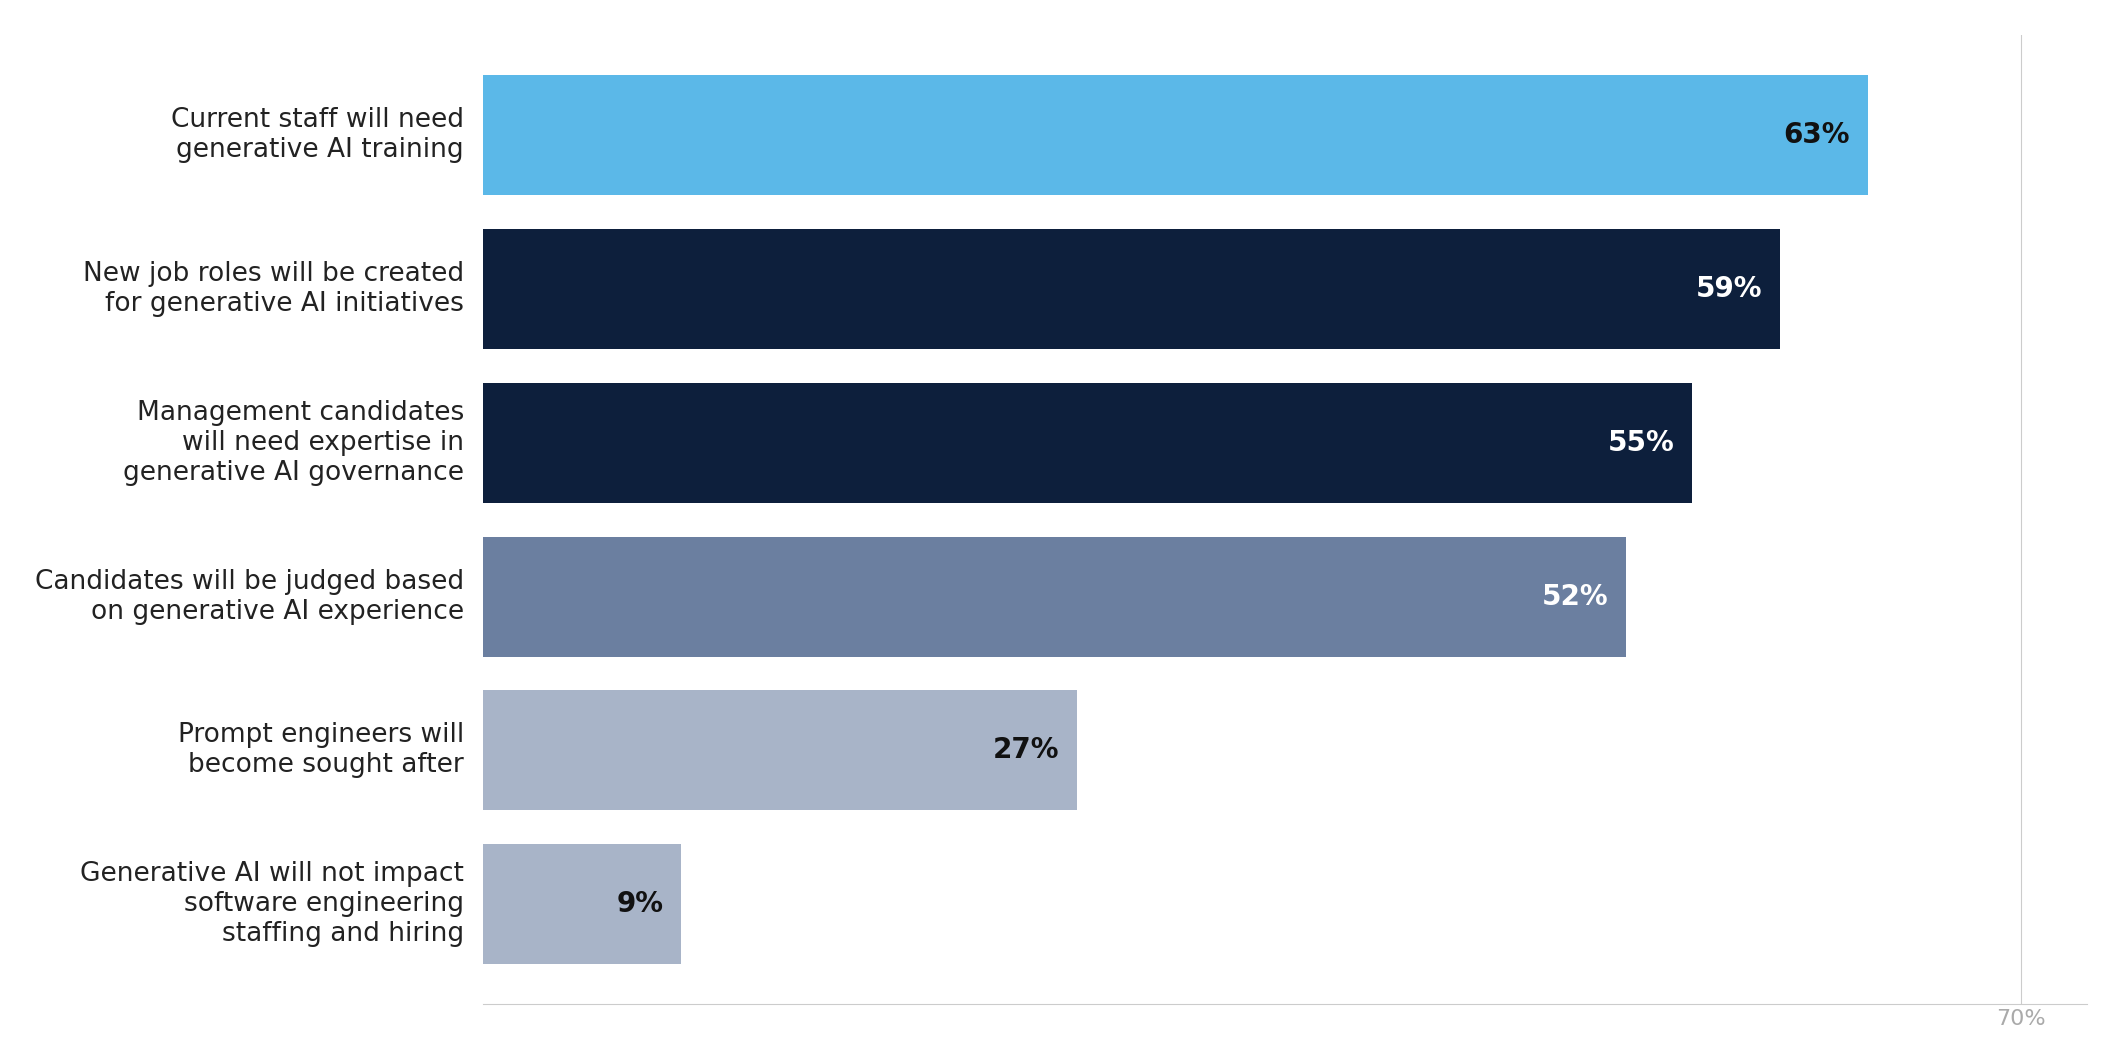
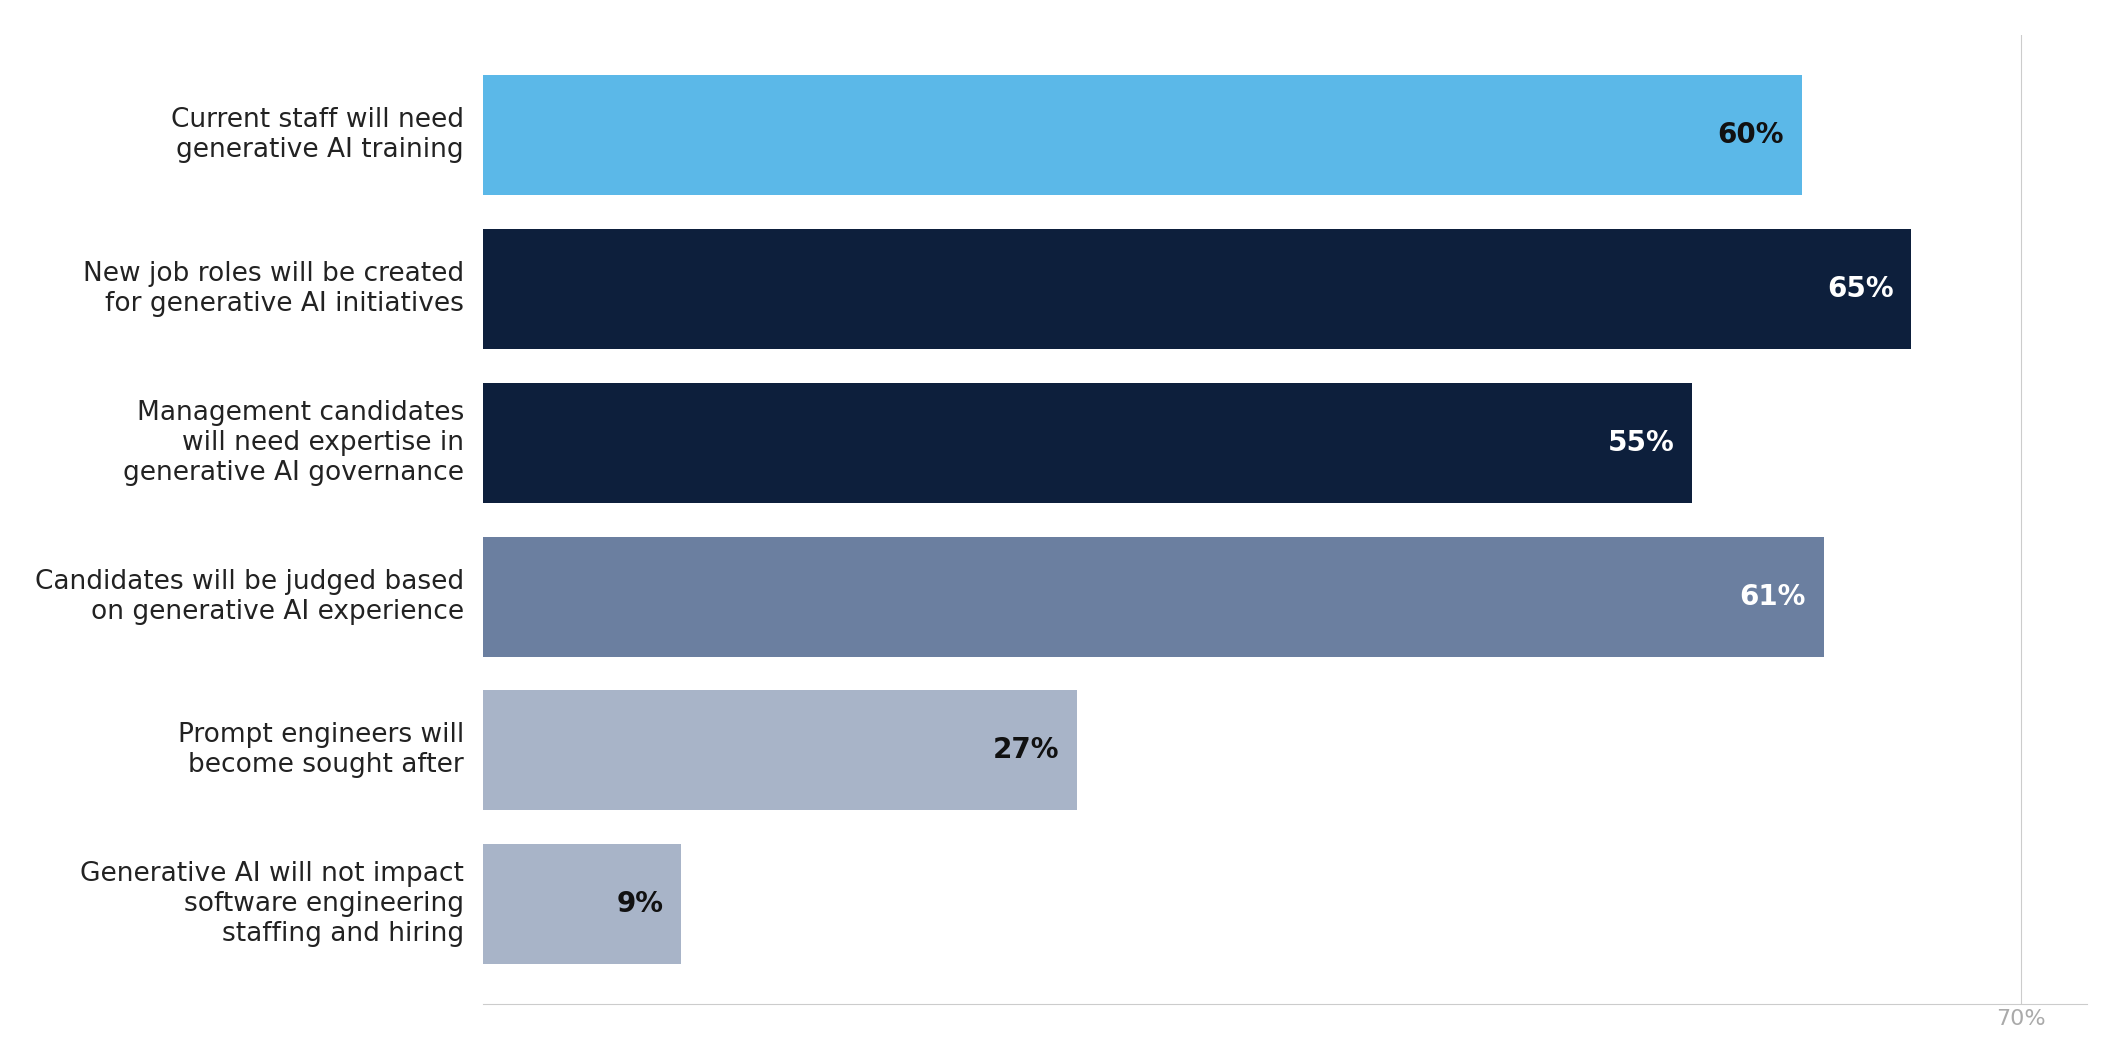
Current staff will need generative AI training: 63% -> 60%
New job roles will be created for generative AI initiatives: 59% -> 65%
Candidates will be judged based on generative AI experience: 52% -> 61%
